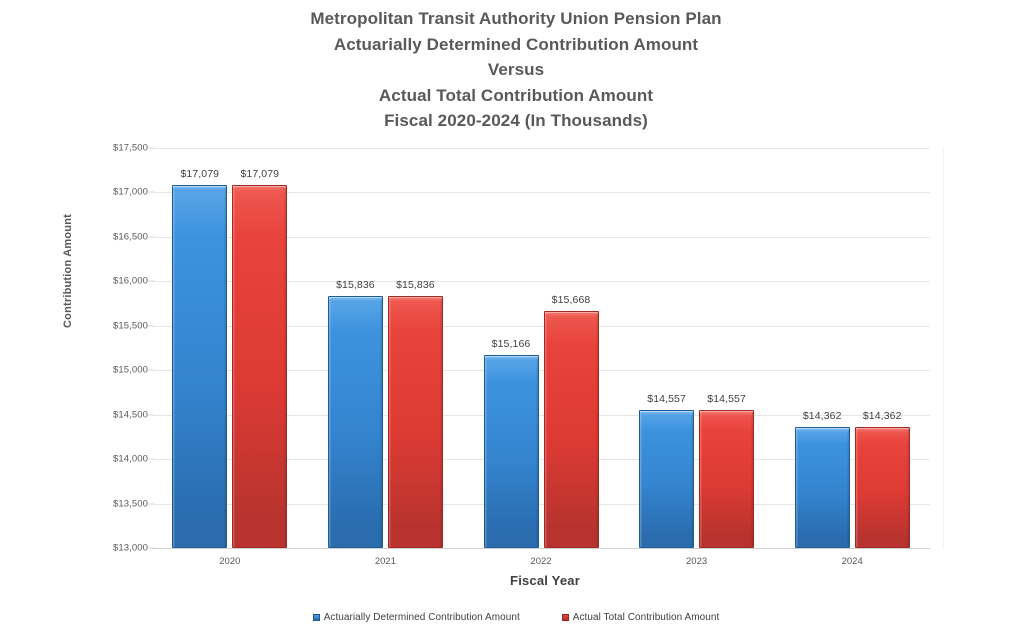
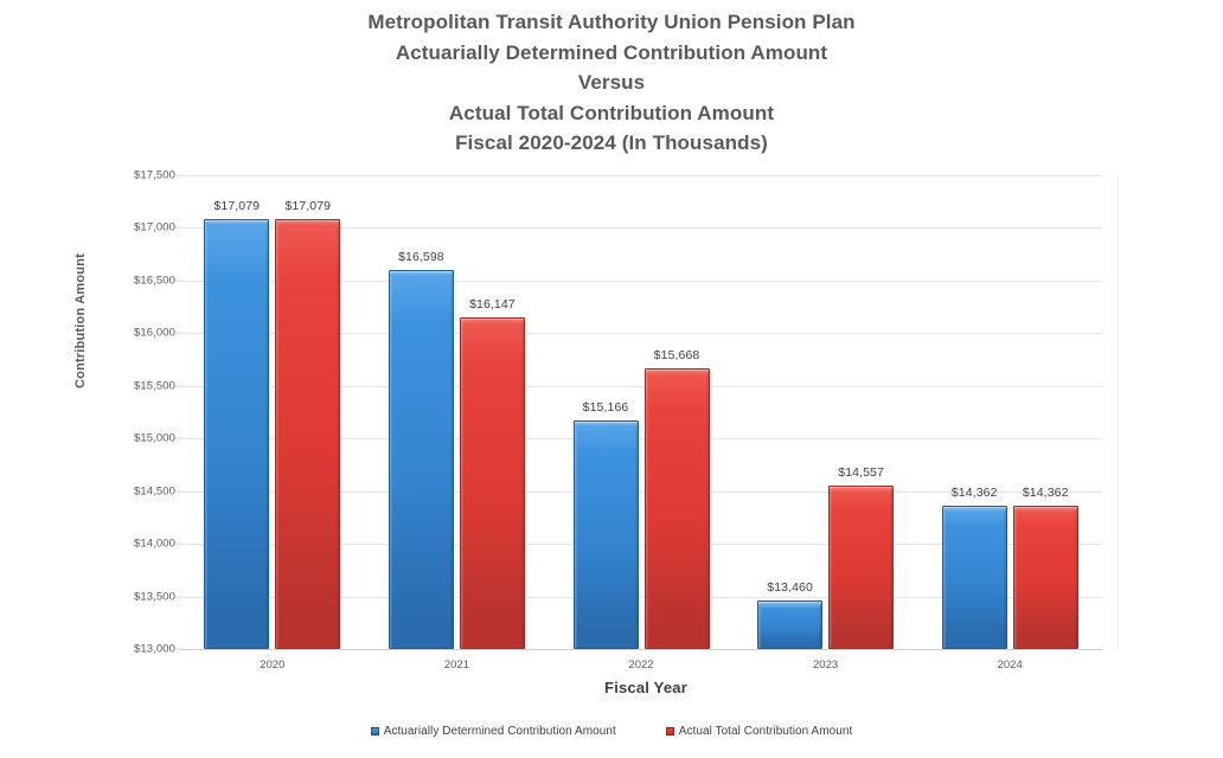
Actuarially Determined Contribution Amount/2021: $15,836 -> $16,598
Actual Total Contribution Amount/2021: $15,836 -> $16,147
Actuarially Determined Contribution Amount/2023: $14,557 -> $13,460
